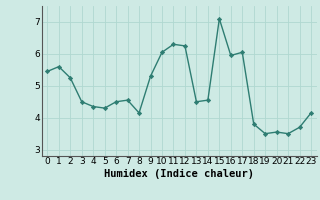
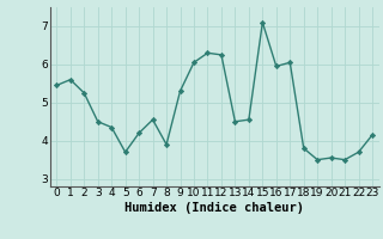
5: 4.30 -> 3.70
6: 4.50 -> 4.20
8: 4.15 -> 3.90
